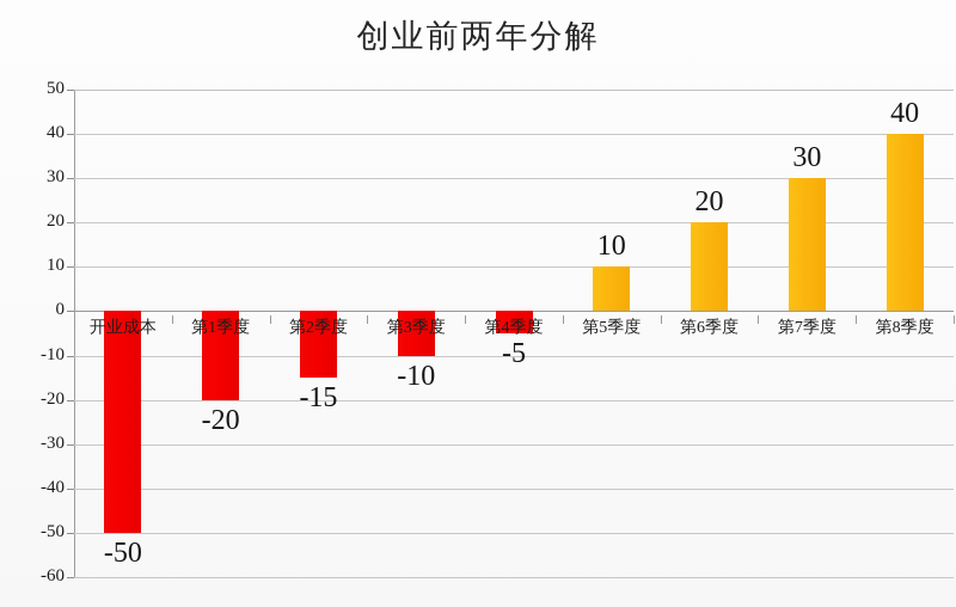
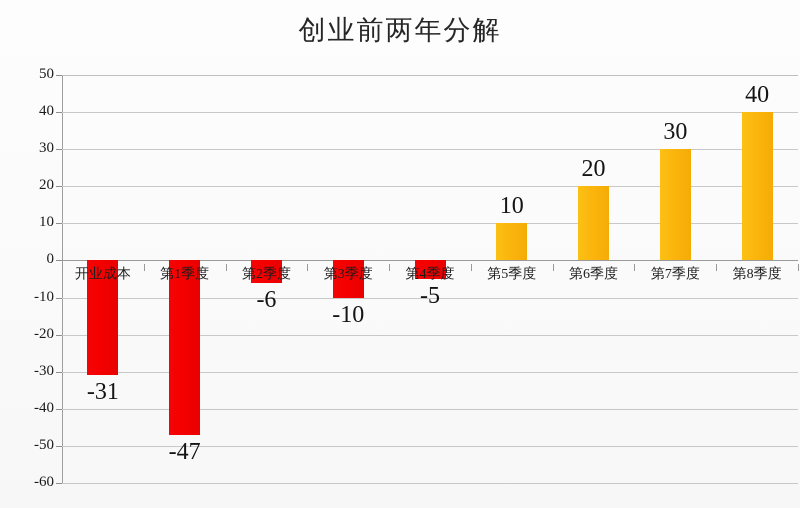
开业成本: -50 -> -31
第1季度: -20 -> -47
第2季度: -15 -> -6
